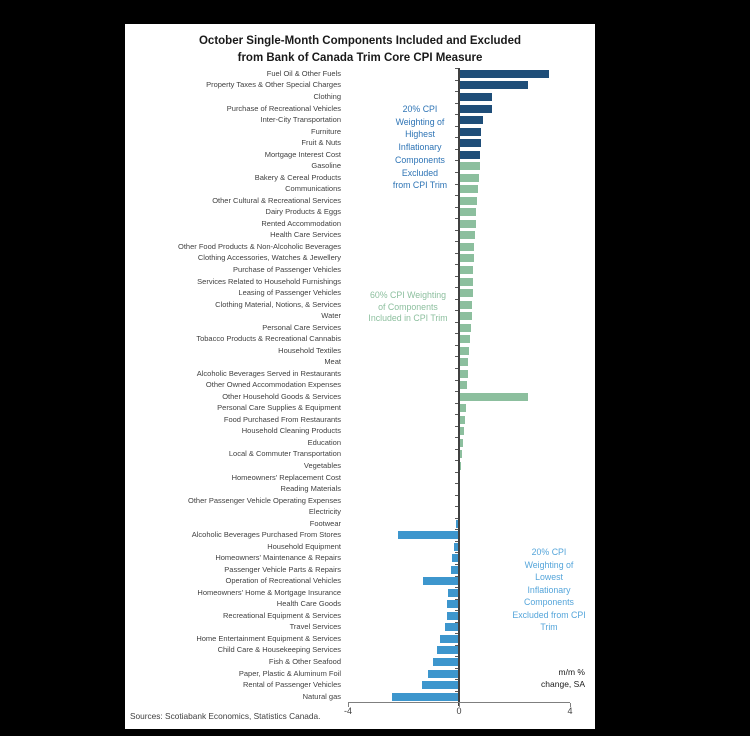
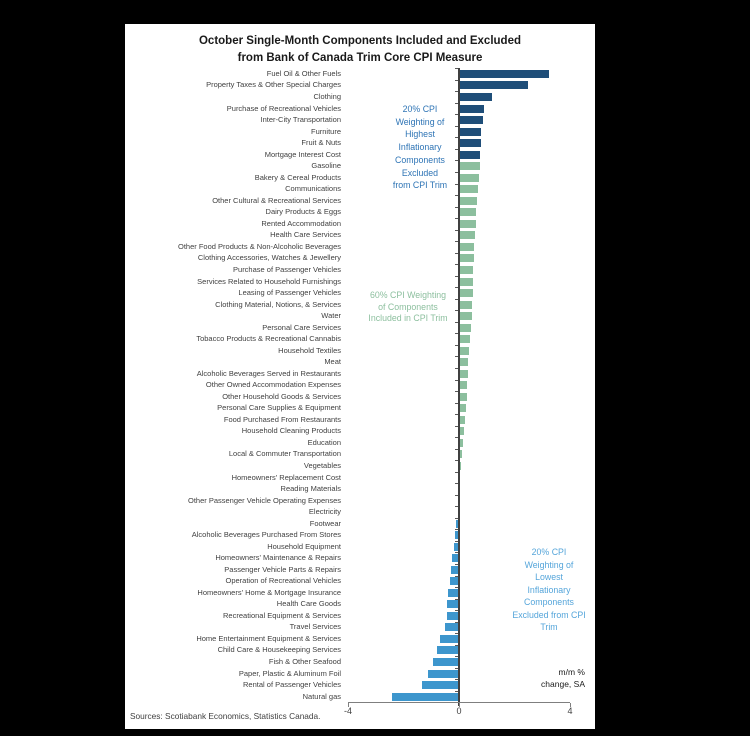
Purchase of Recreational Vehicles: 1.2 -> 0.9
Other Household Goods & Services: 2.5 -> 0.3
Alcoholic Beverages Purchased From Stores: -2.2 -> -0.1
Operation of Recreational Vehicles: -1.3 -> -0.3
